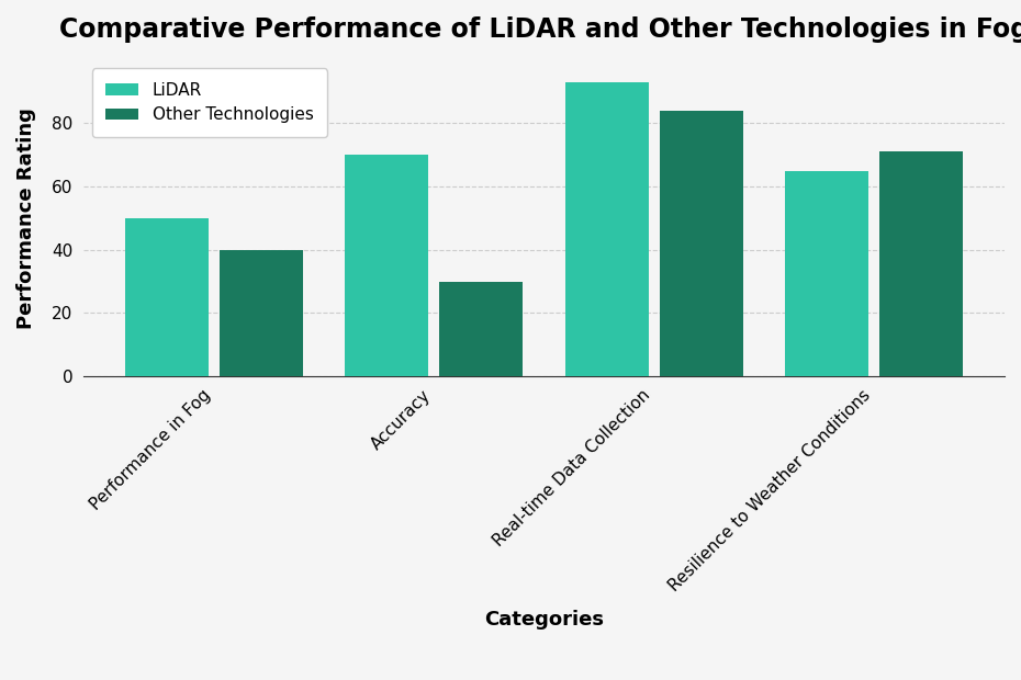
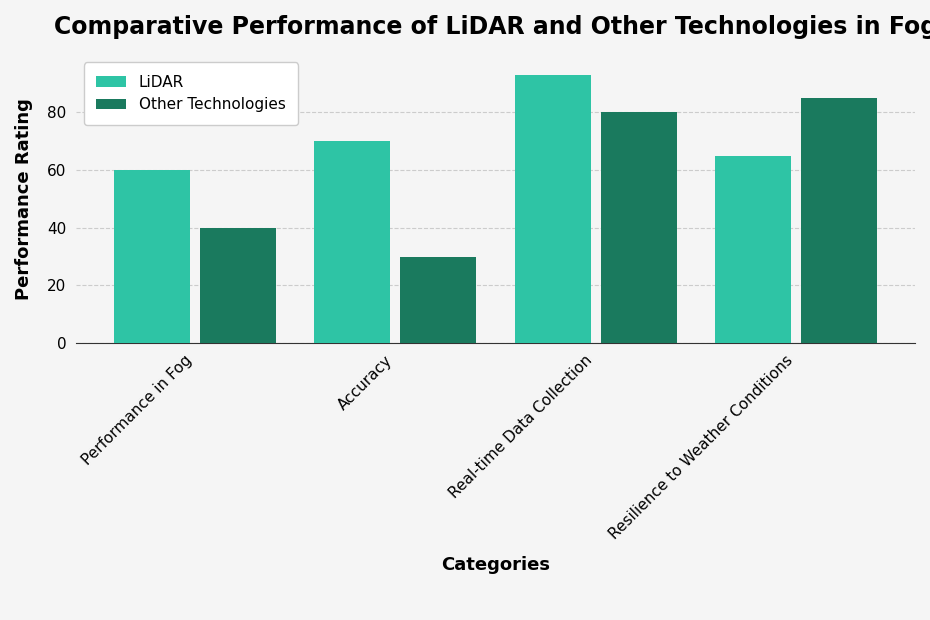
LiDAR/Performance in Fog: 50 -> 60
Other Technologies/Real-time Data Collection: 84 -> 80
Other Technologies/Resilience to Weather Conditions: 71 -> 85
